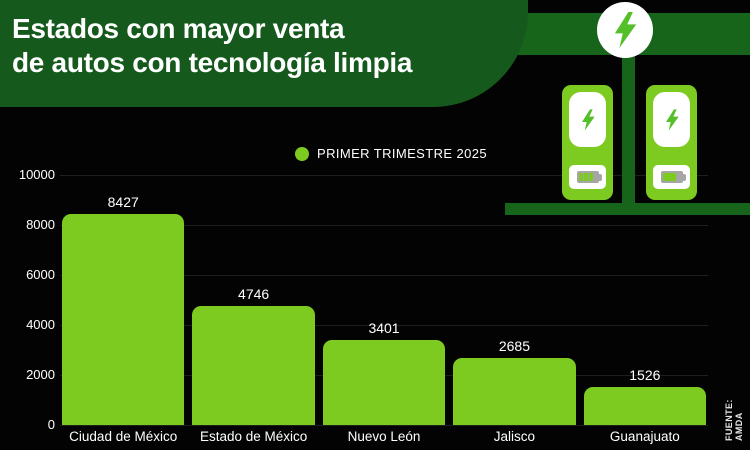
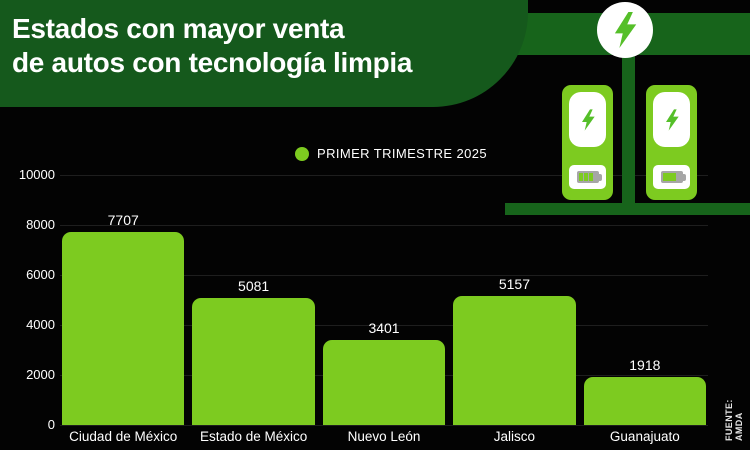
Ciudad de México: 8427 -> 7707
Estado de México: 4746 -> 5081
Jalisco: 2685 -> 5157
Guanajuato: 1526 -> 1918
